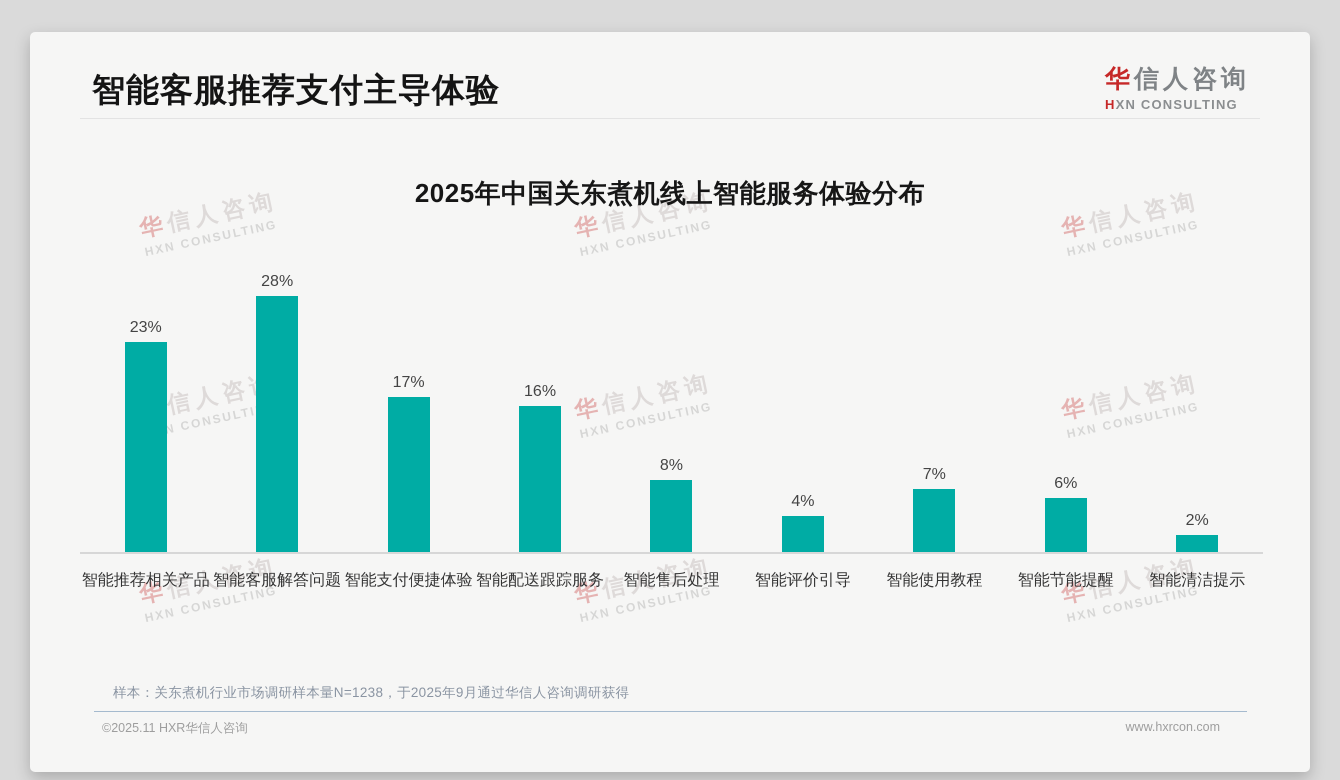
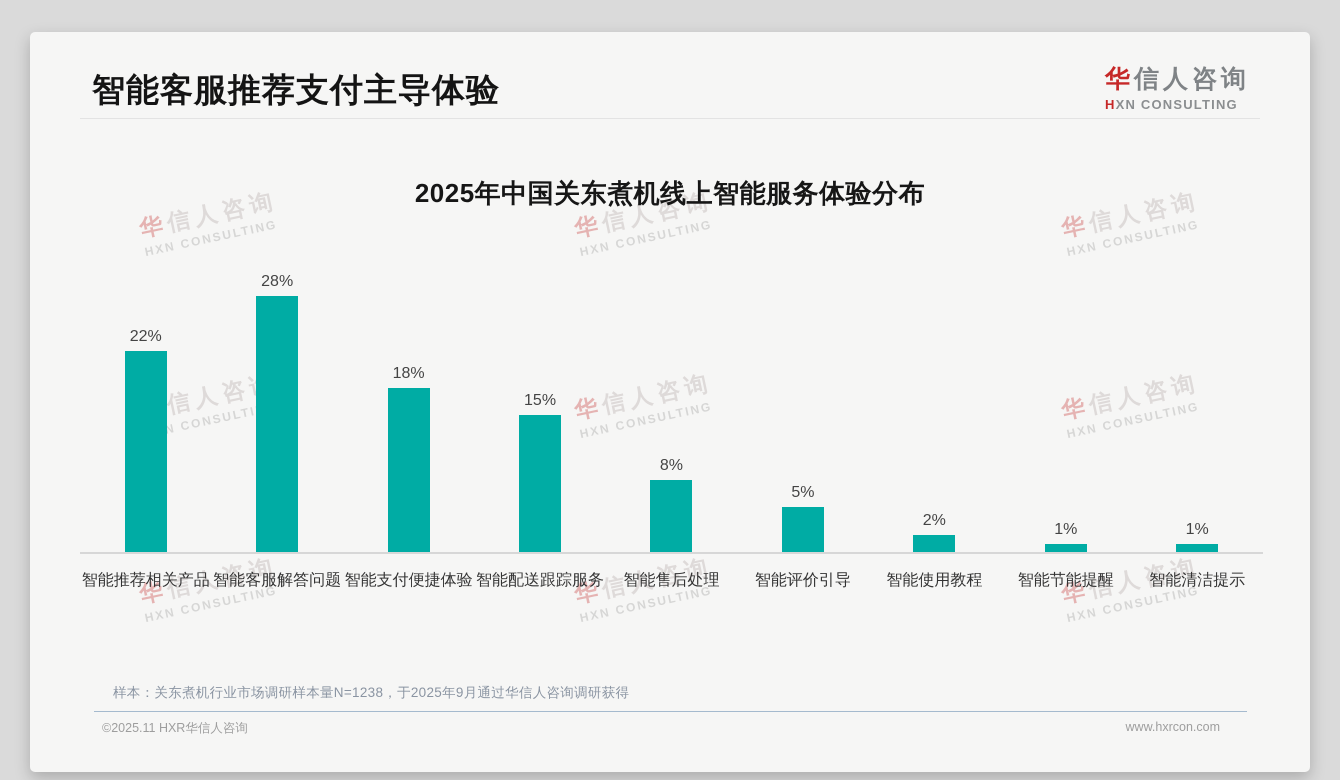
智能推荐相关产品: 23% -> 22%
智能支付便捷体验: 17% -> 18%
智能配送跟踪服务: 16% -> 15%
智能评价引导: 4% -> 5%
智能使用教程: 7% -> 2%
智能节能提醒: 6% -> 1%
智能清洁提示: 2% -> 1%
